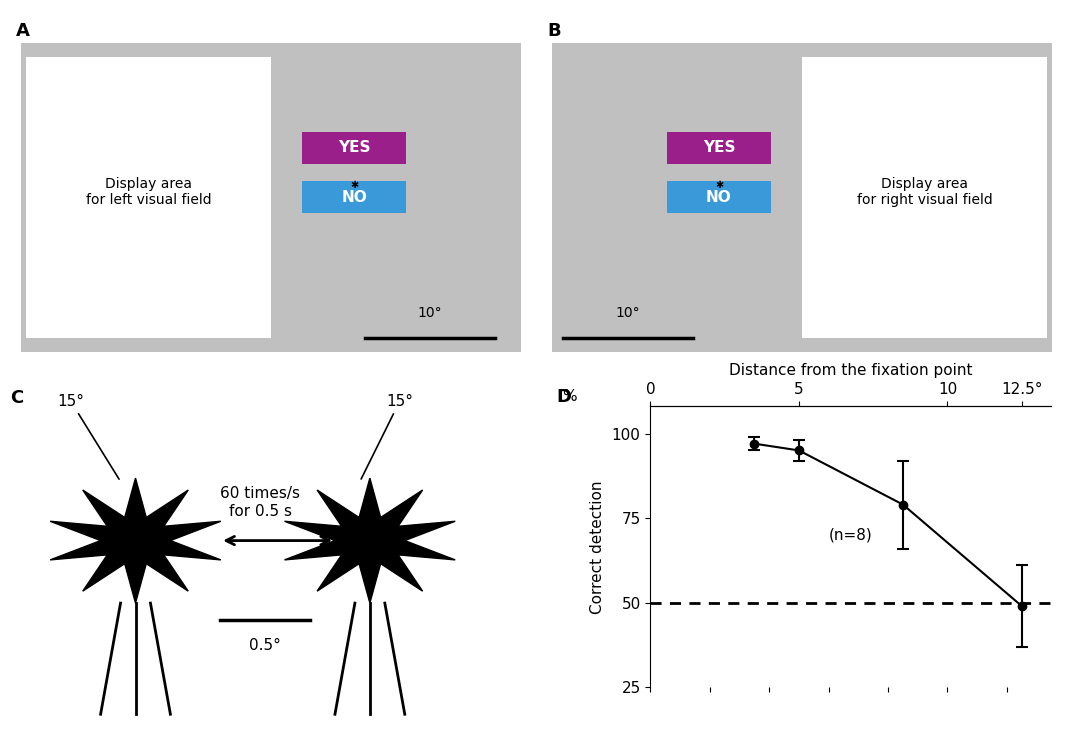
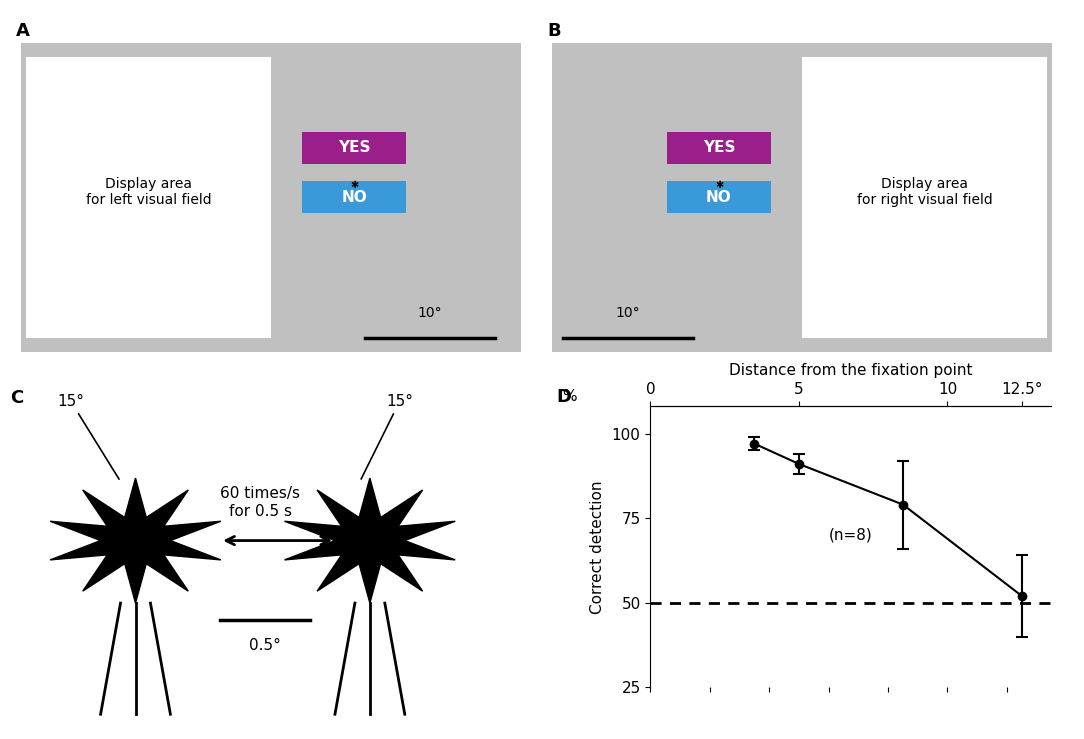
5: 95 -> 91
12.5°: 49 -> 52
